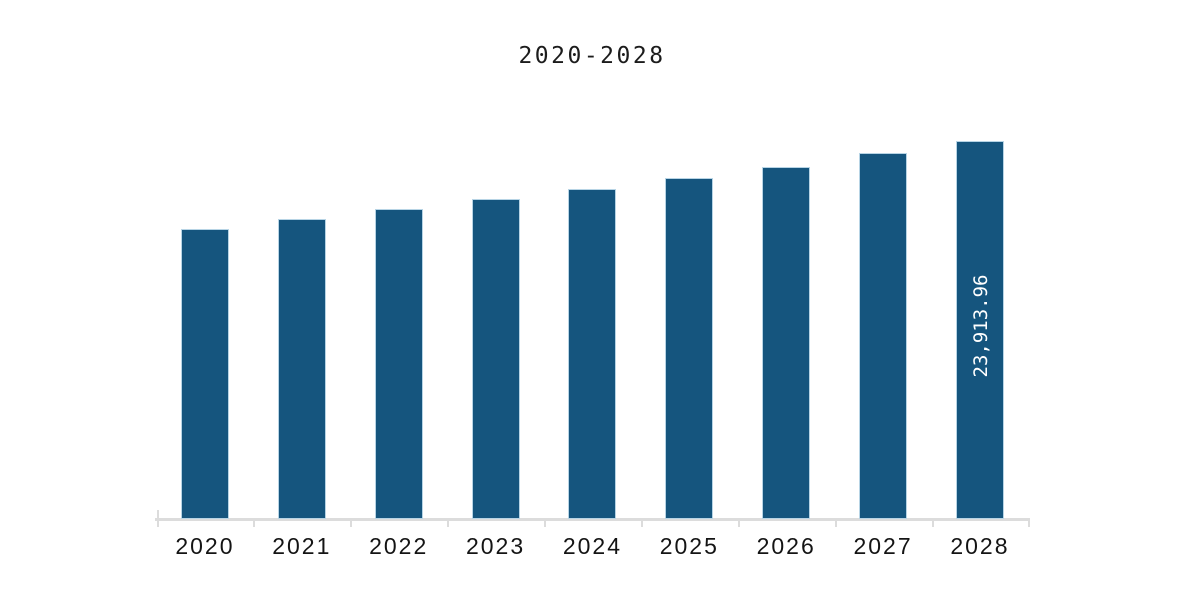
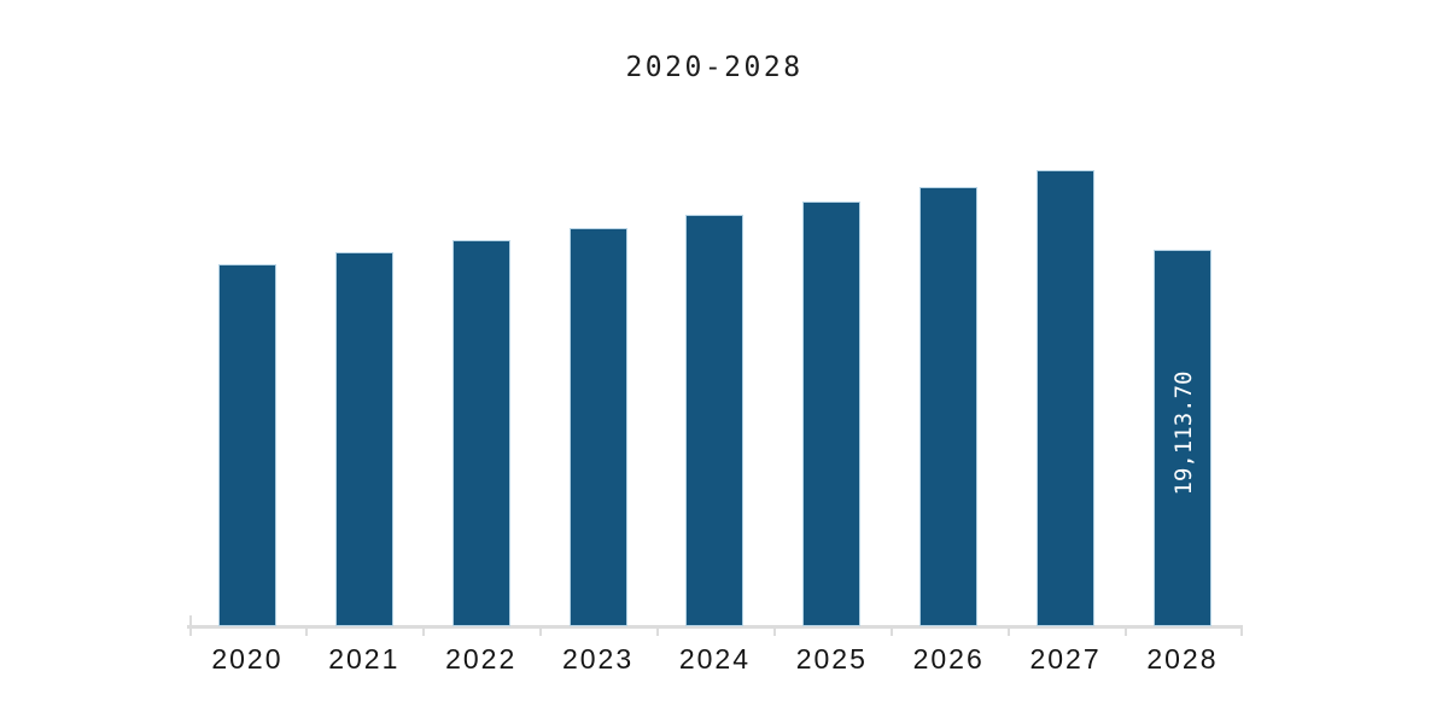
2028: 23,913.96 -> 19,113.70
